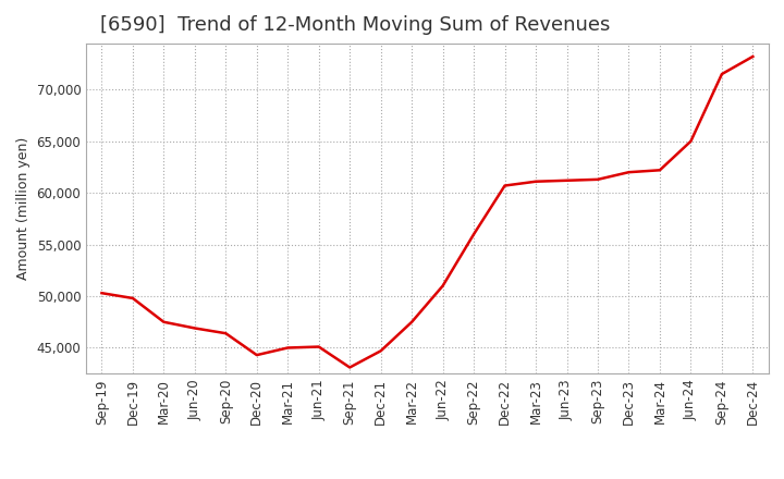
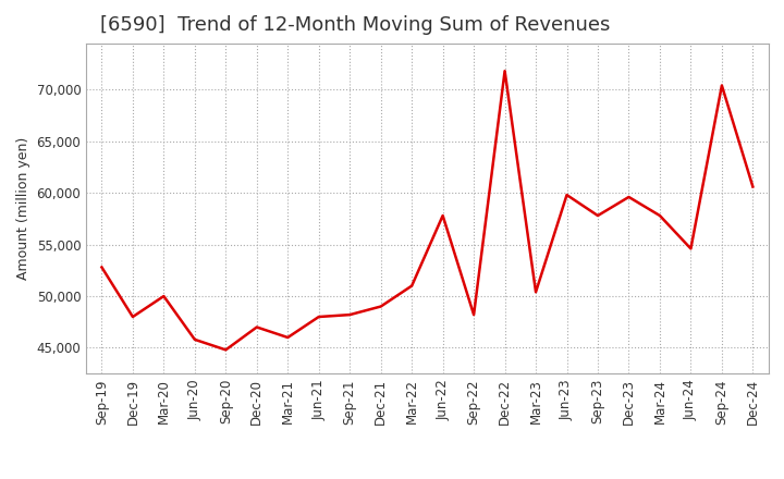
Sep-19: 50,300 -> 52,800
Dec-19: 49,800 -> 48,000
Mar-20: 47,500 -> 50,000
Jun-20: 46,900 -> 45,800
Sep-20: 46,400 -> 44,800
Dec-20: 44,300 -> 47,000
Mar-21: 45,000 -> 46,000
Jun-21: 45,100 -> 48,000
Sep-21: 43,100 -> 48,200
Dec-21: 44,700 -> 49,000
Mar-22: 47,500 -> 51,000
Jun-22: 51,000 -> 57,800
Sep-22: 56,000 -> 48,200
Dec-22: 60,700 -> 71,800
Mar-23: 61,100 -> 50,400
Jun-23: 61,200 -> 59,800
Sep-23: 61,300 -> 57,800
Dec-23: 62,000 -> 59,600
Mar-24: 62,200 -> 57,800
Jun-24: 65,000 -> 54,600
Sep-24: 71,500 -> 70,400
Dec-24: 73,200 -> 60,600
